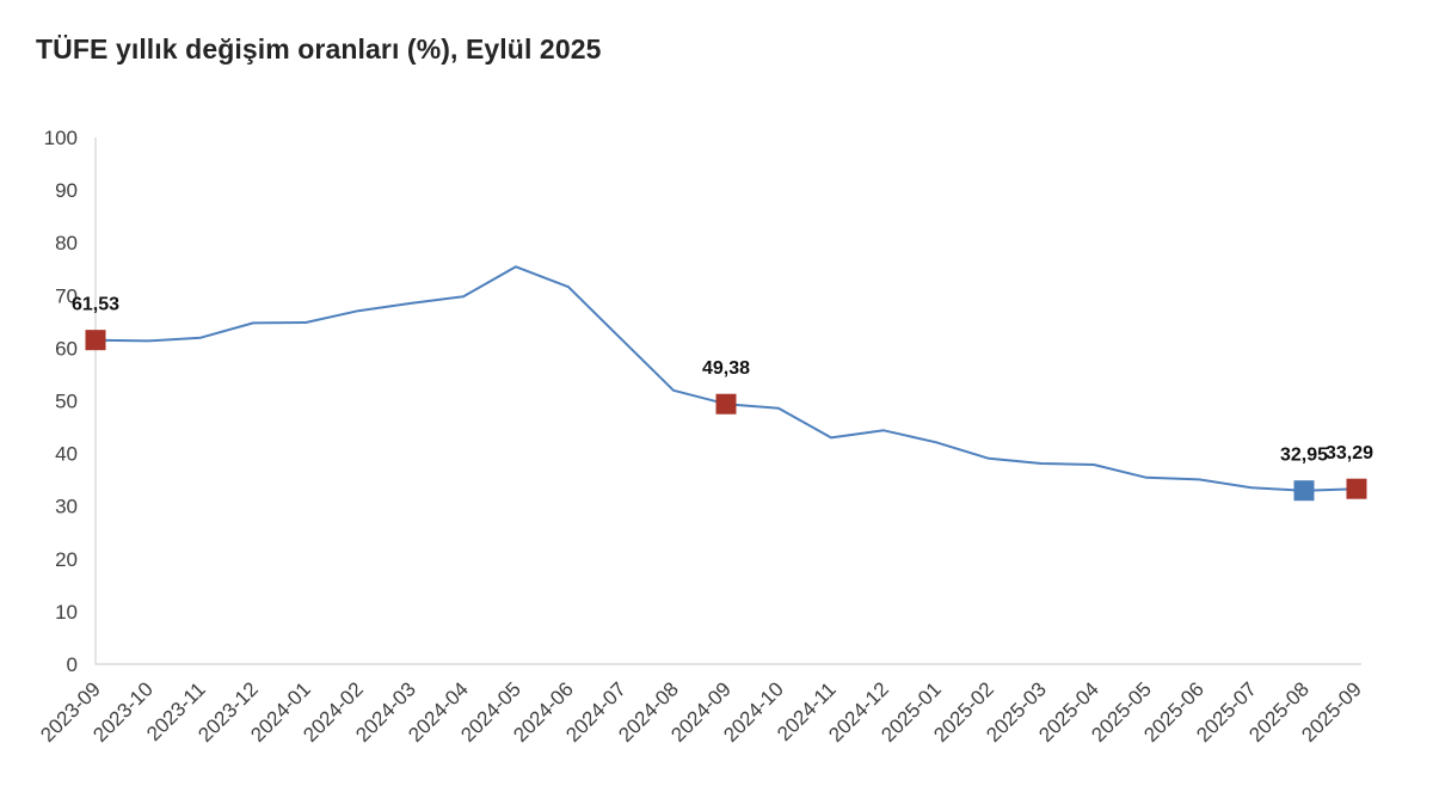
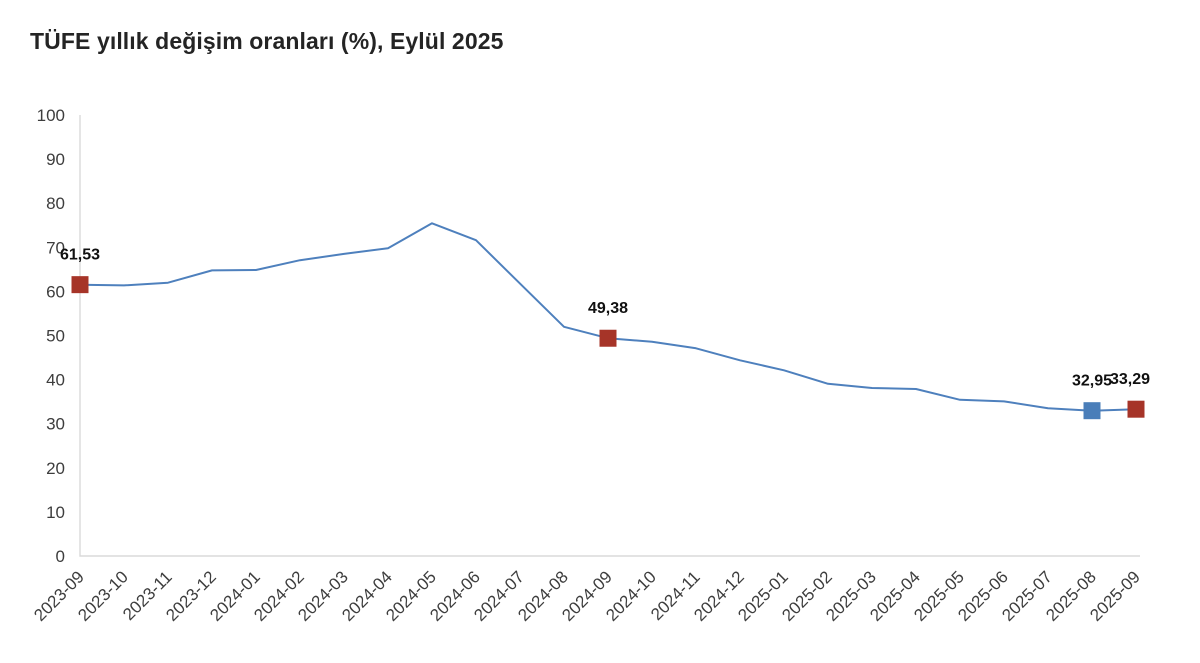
2024-11: 43 -> 47
